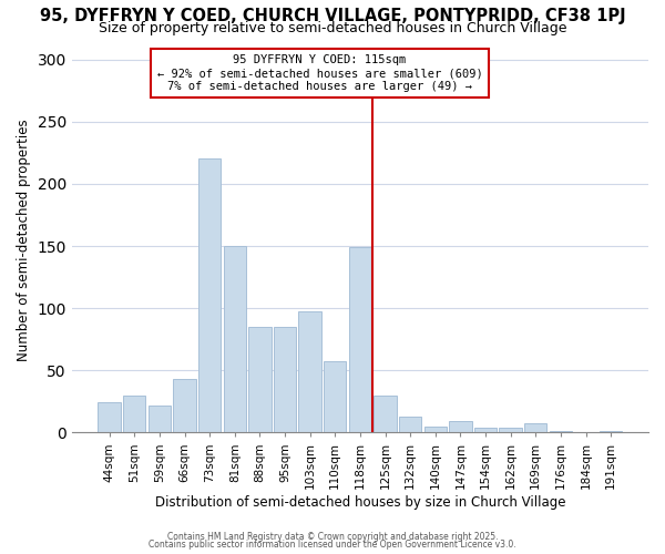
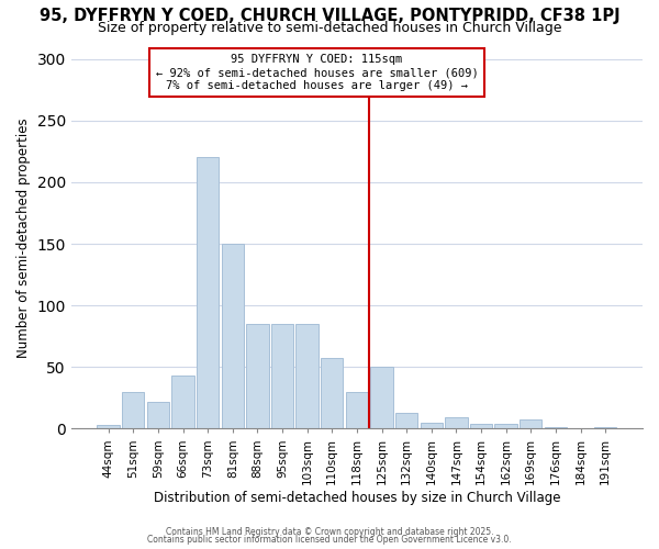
44sqm: 24 -> 3
103sqm: 97 -> 85
118sqm: 149 -> 30
125sqm: 30 -> 50
